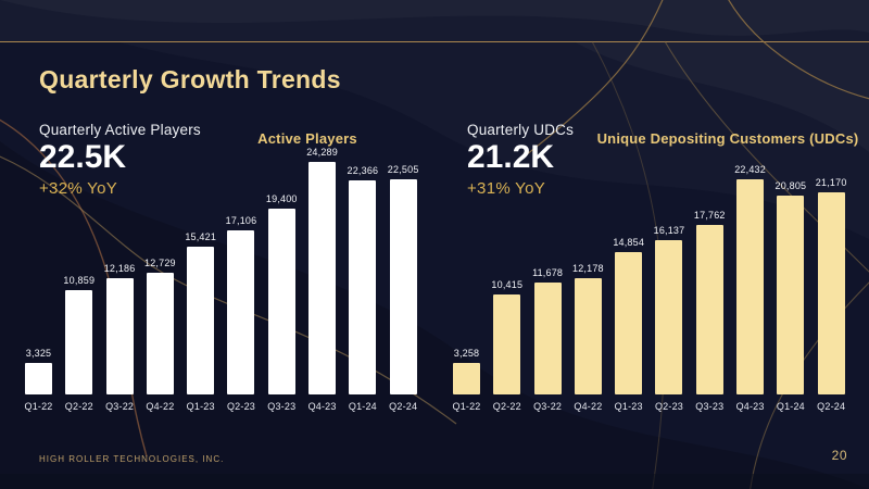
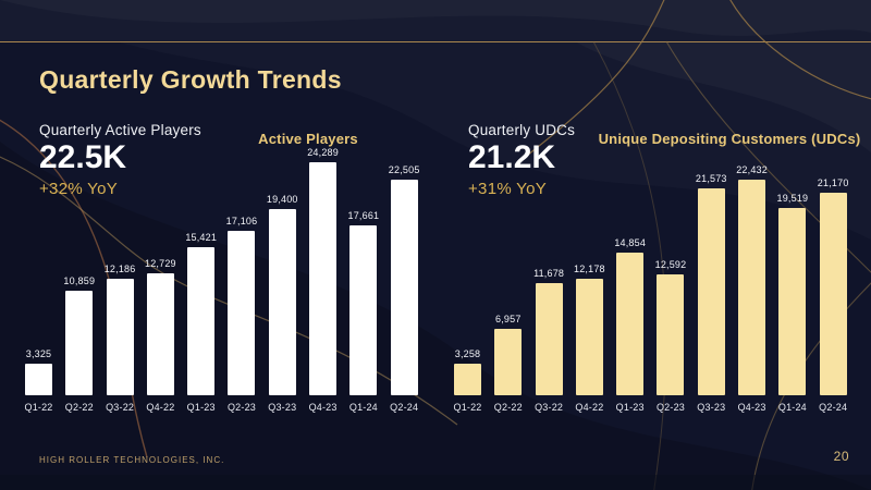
Active Players/Q1-24: 22,366 -> 17,661
Unique Depositing Customers (UDCs)/Q2-22: 10,415 -> 6,957
Unique Depositing Customers (UDCs)/Q2-23: 16,137 -> 12,592
Unique Depositing Customers (UDCs)/Q3-23: 17,762 -> 21,573
Unique Depositing Customers (UDCs)/Q1-24: 20,805 -> 19,519
